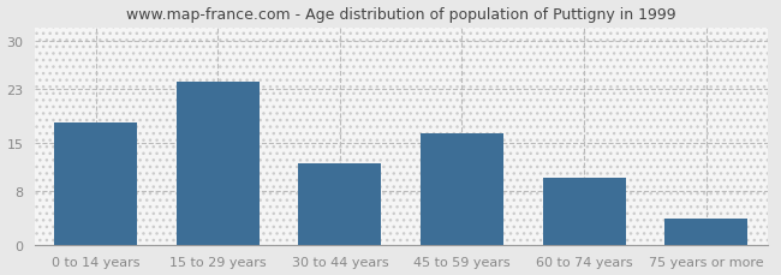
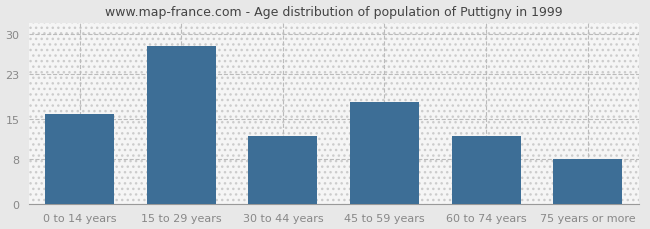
0 to 14 years: 18.0 -> 16.0
15 to 29 years: 24.0 -> 28.0
45 to 59 years: 16.5 -> 18.0
60 to 74 years: 10.0 -> 12.0
75 years or more: 4.0 -> 8.0
